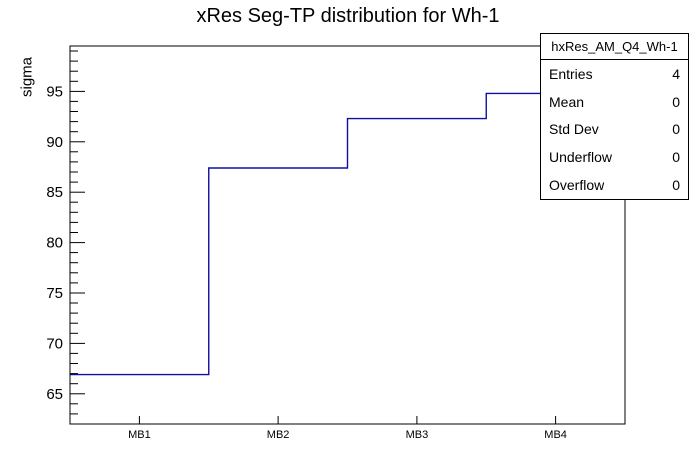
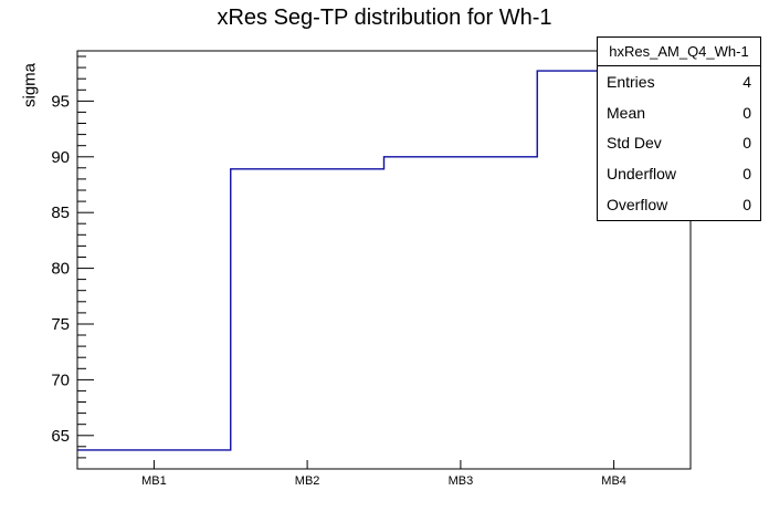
MB1: 66.9 -> 63.7
MB2: 87.4 -> 88.9
MB3: 92.3 -> 90.0
MB4: 94.8 -> 97.7
